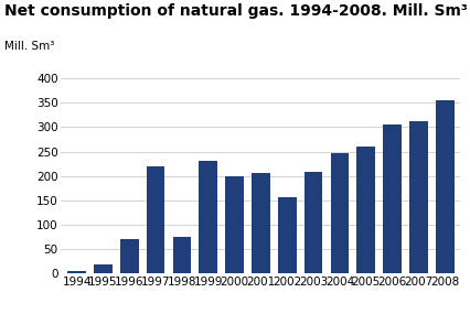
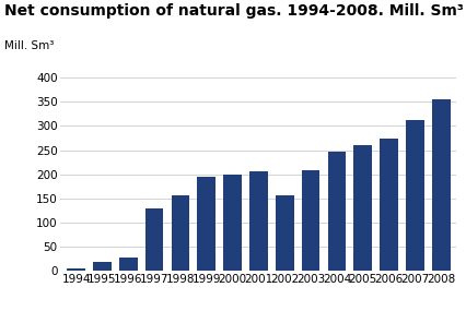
1996: 70 -> 28
1997: 220 -> 130
1998: 75 -> 155
1999: 230 -> 195
2006: 305 -> 274
